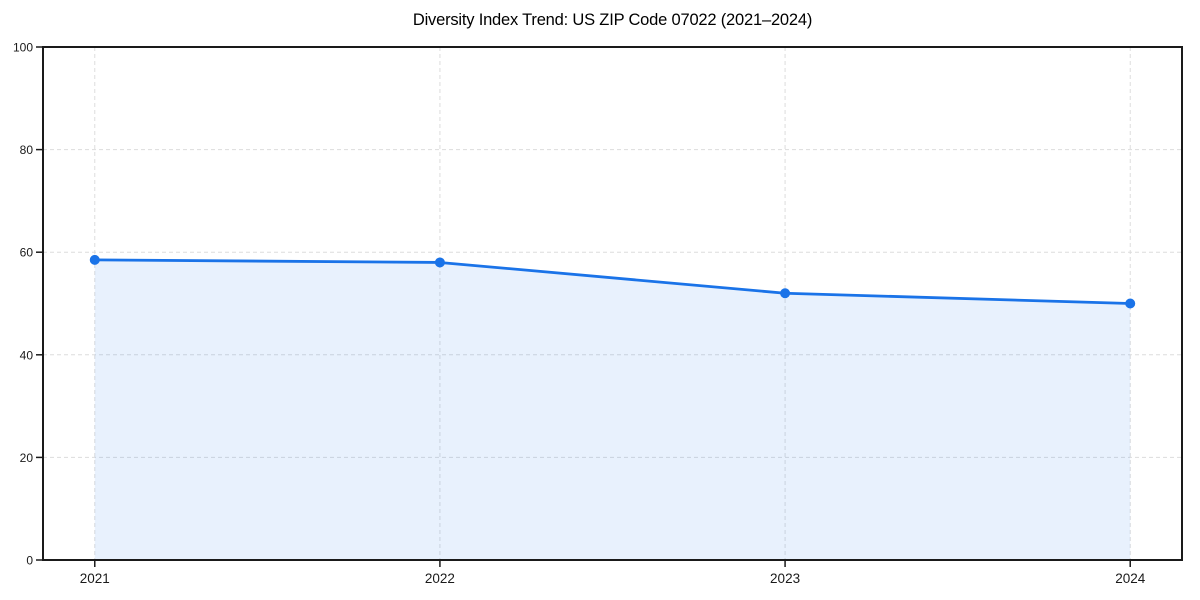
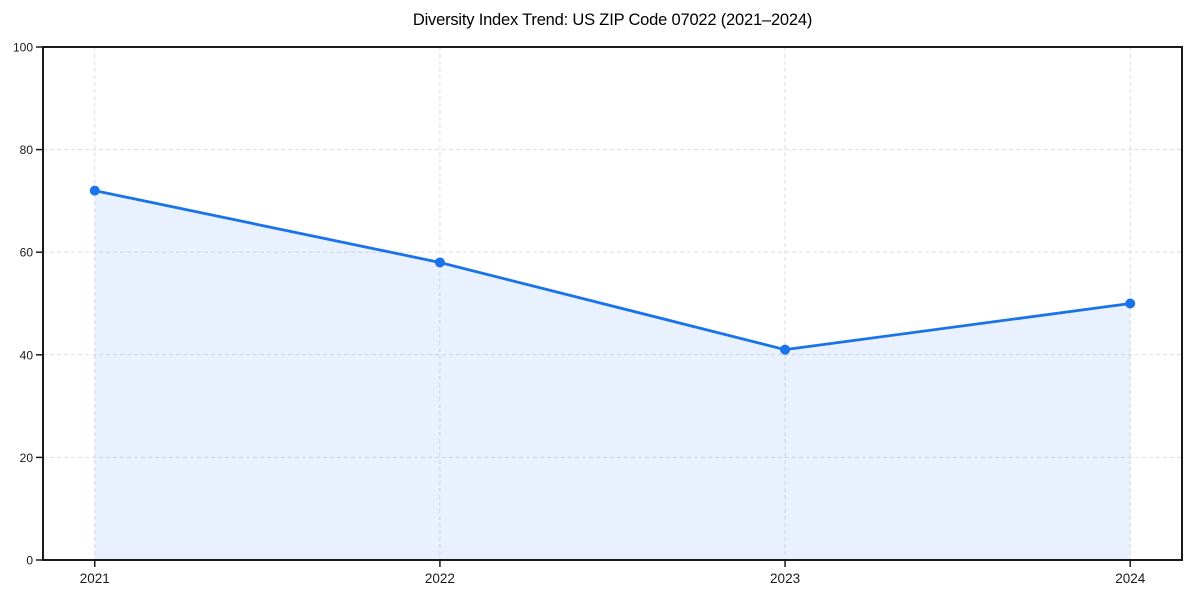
2021: 58 -> 72
2023: 52 -> 41
